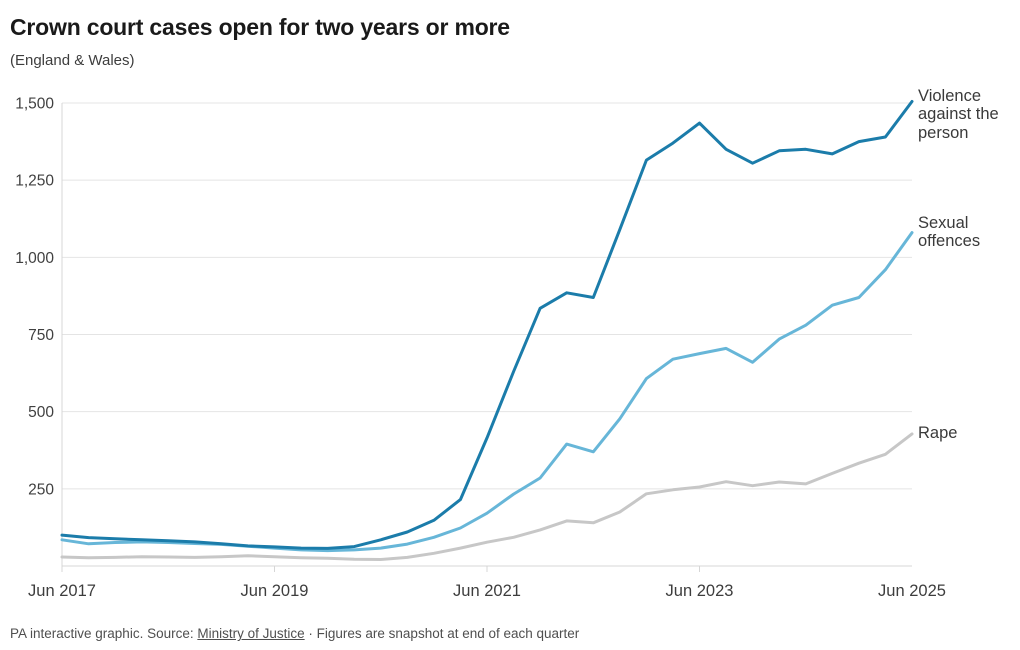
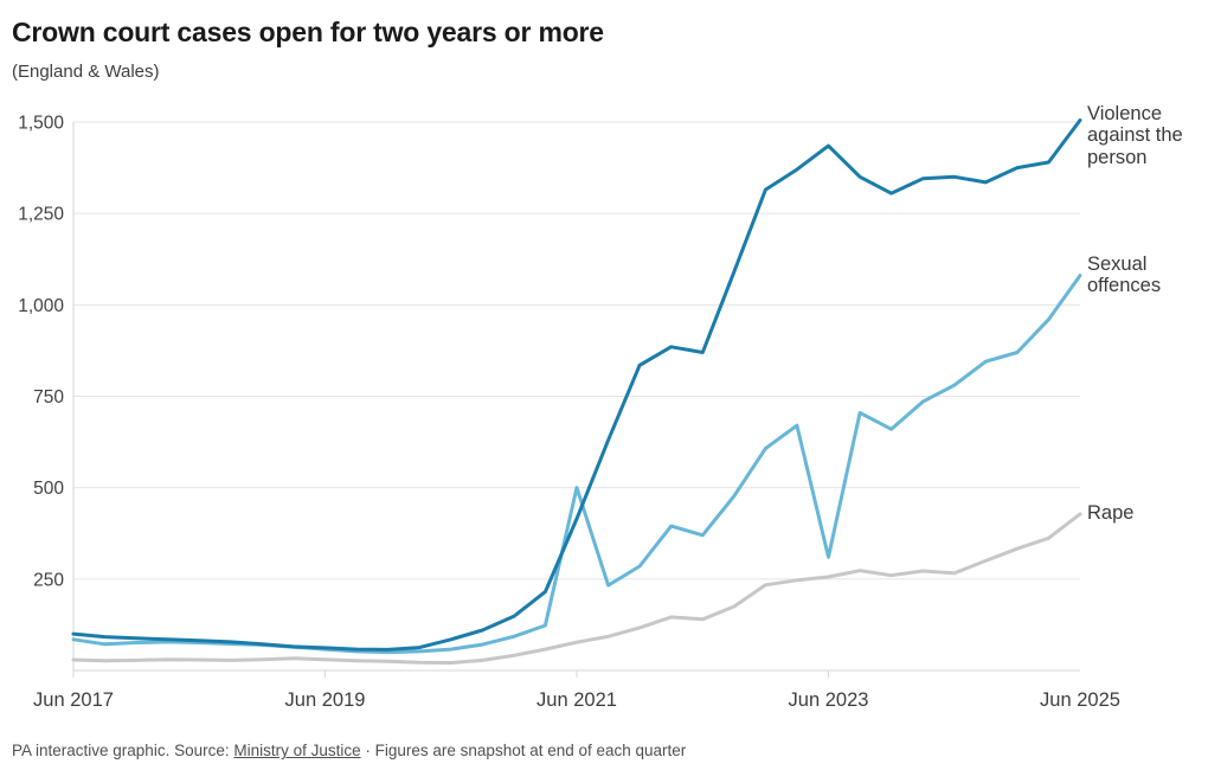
Sexual offences/Jun 2021: 170 -> 500
Sexual offences/Jun 2023: 690 -> 310
